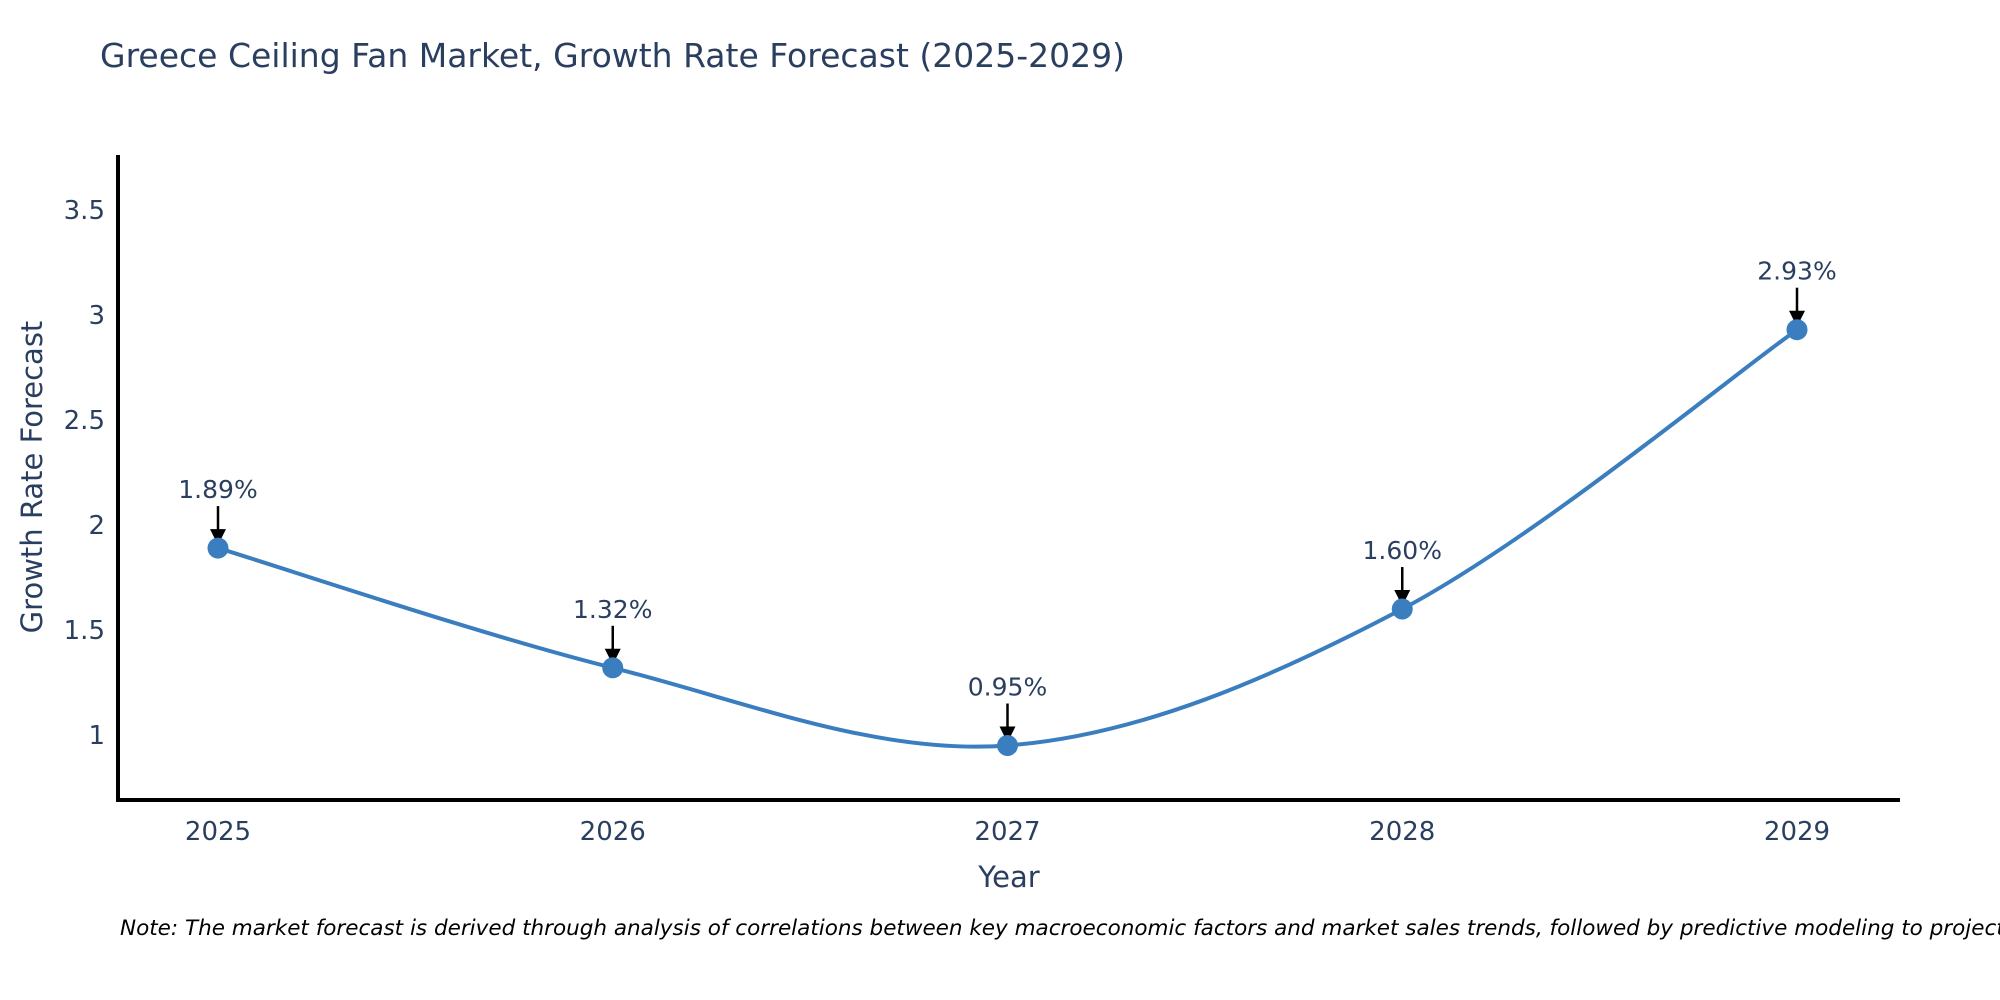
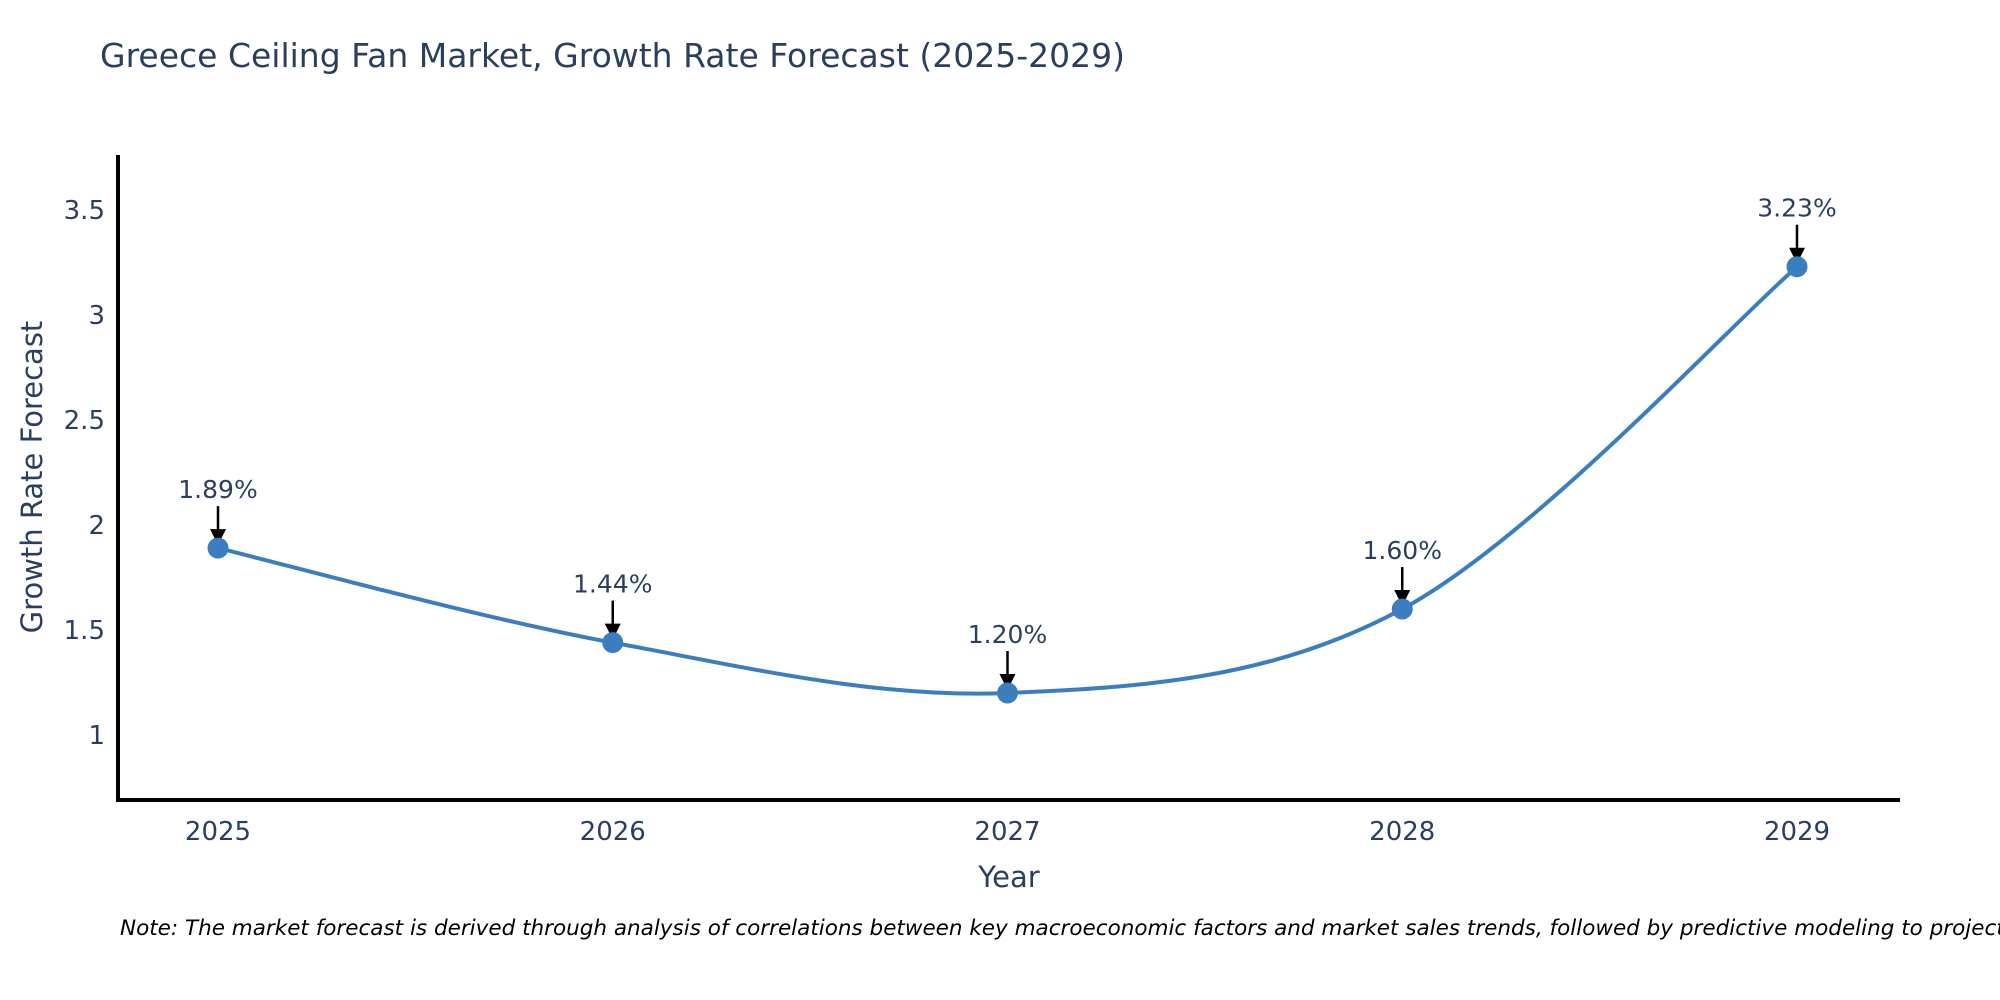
2026: 1.32% -> 1.44%
2027: 0.95% -> 1.20%
2029: 2.93% -> 3.23%
